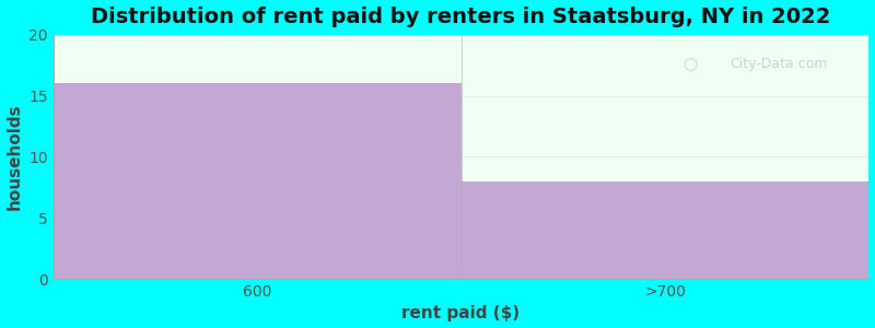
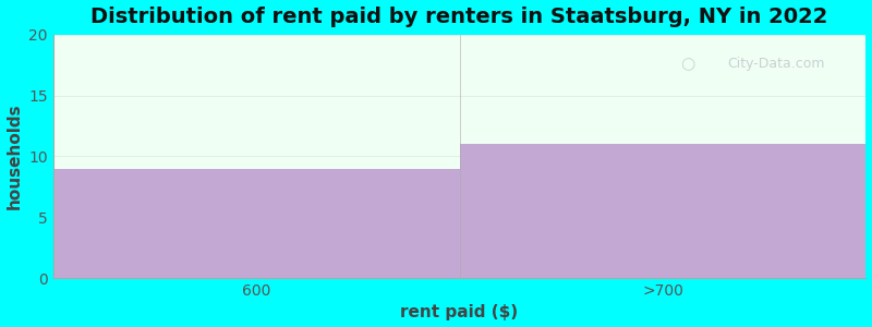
600: 16 -> 9
>700: 8 -> 11
